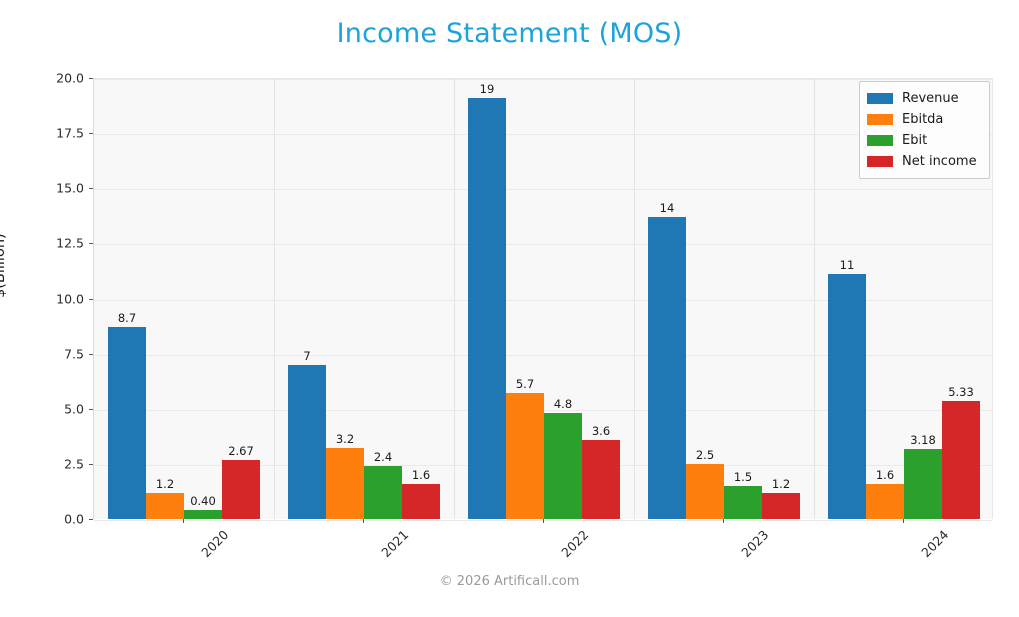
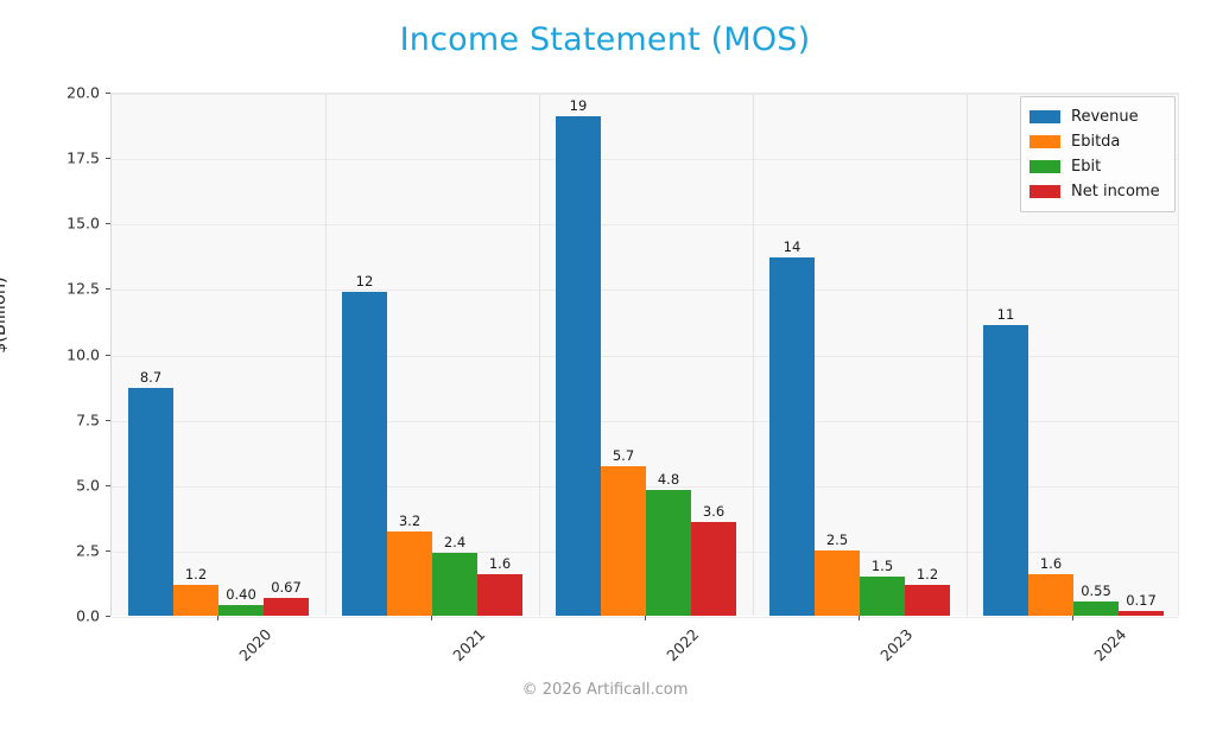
Net income/2020: 2.67 -> 0.67
Revenue/2021: 7 -> 12
Ebit/2024: 3.18 -> 0.55
Net income/2024: 5.33 -> 0.17
